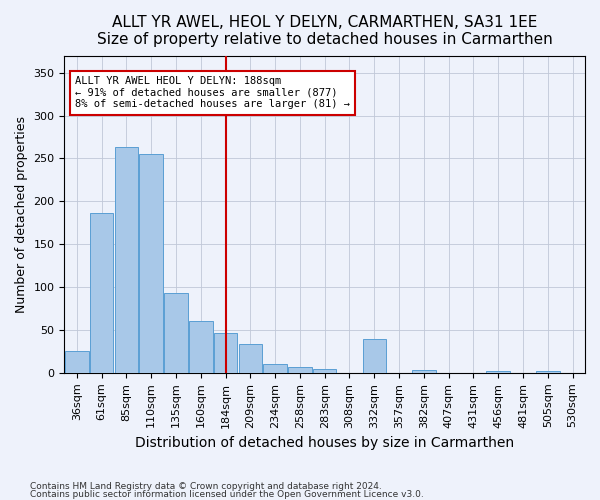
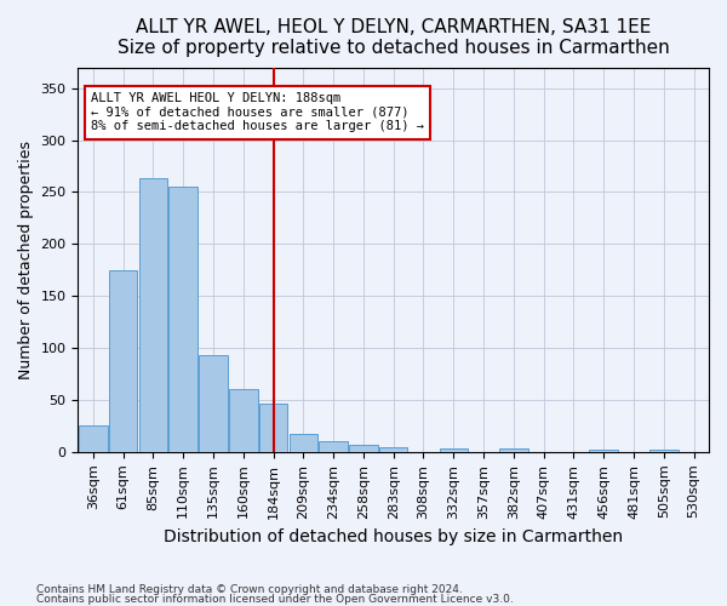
61sqm: 186 -> 175
209sqm: 34 -> 18
332sqm: 40 -> 4
